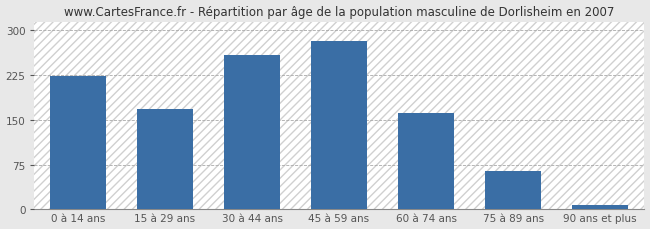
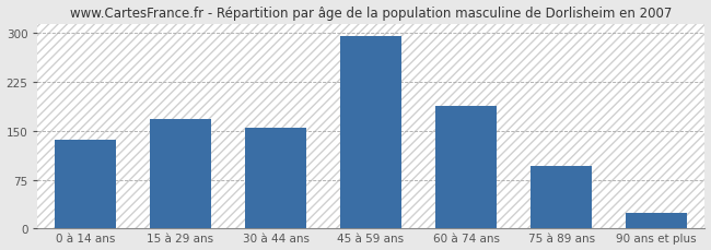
0 à 14 ans: 224 -> 136
30 à 44 ans: 258 -> 154
45 à 59 ans: 283 -> 296
60 à 74 ans: 162 -> 188
75 à 89 ans: 65 -> 96
90 ans et plus: 7 -> 24
